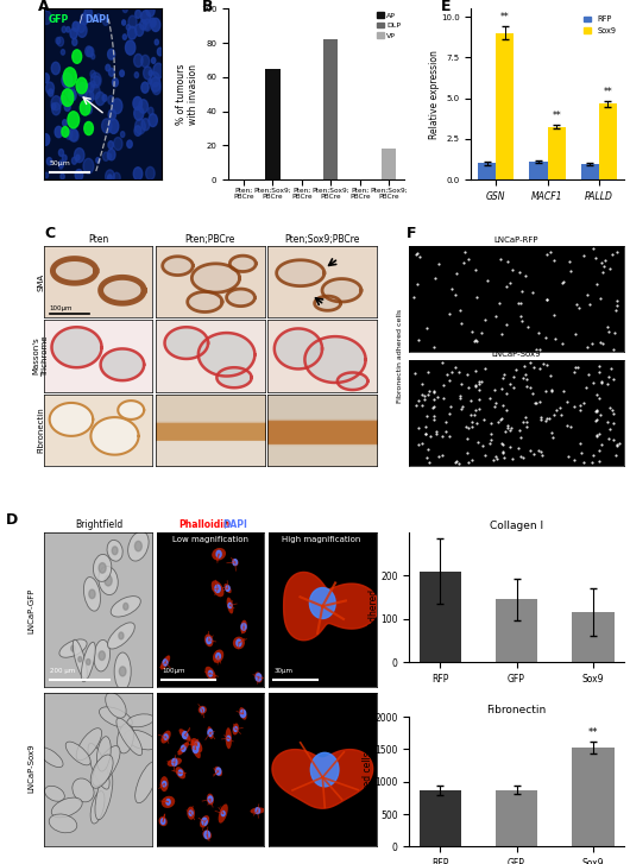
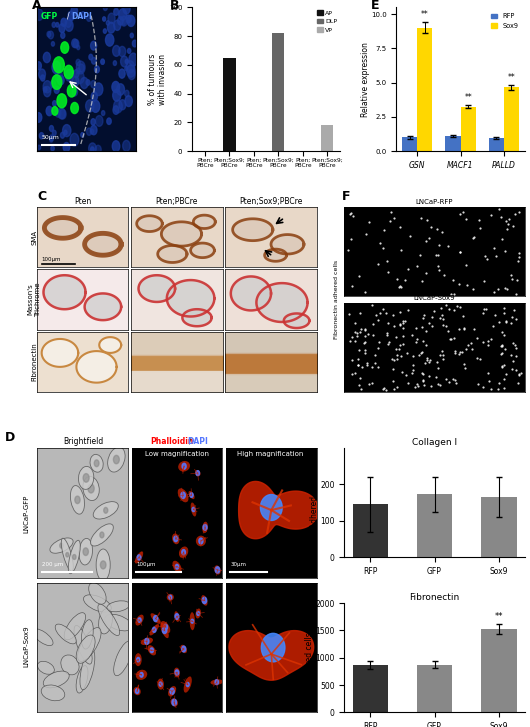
Collagen I/RFP: 210 -> 145
Collagen I/GFP: 145 -> 172
Collagen I/Sox9: 115 -> 165
